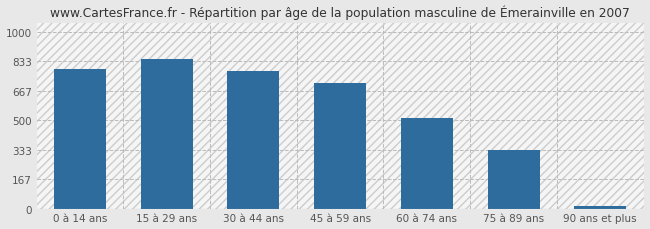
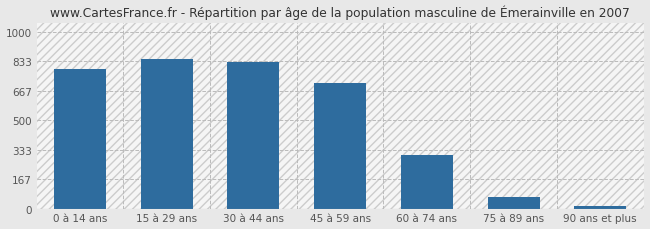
30 à 44 ans: 780 -> 830
60 à 74 ans: 510 -> 300
75 à 89 ans: 330 -> 60
